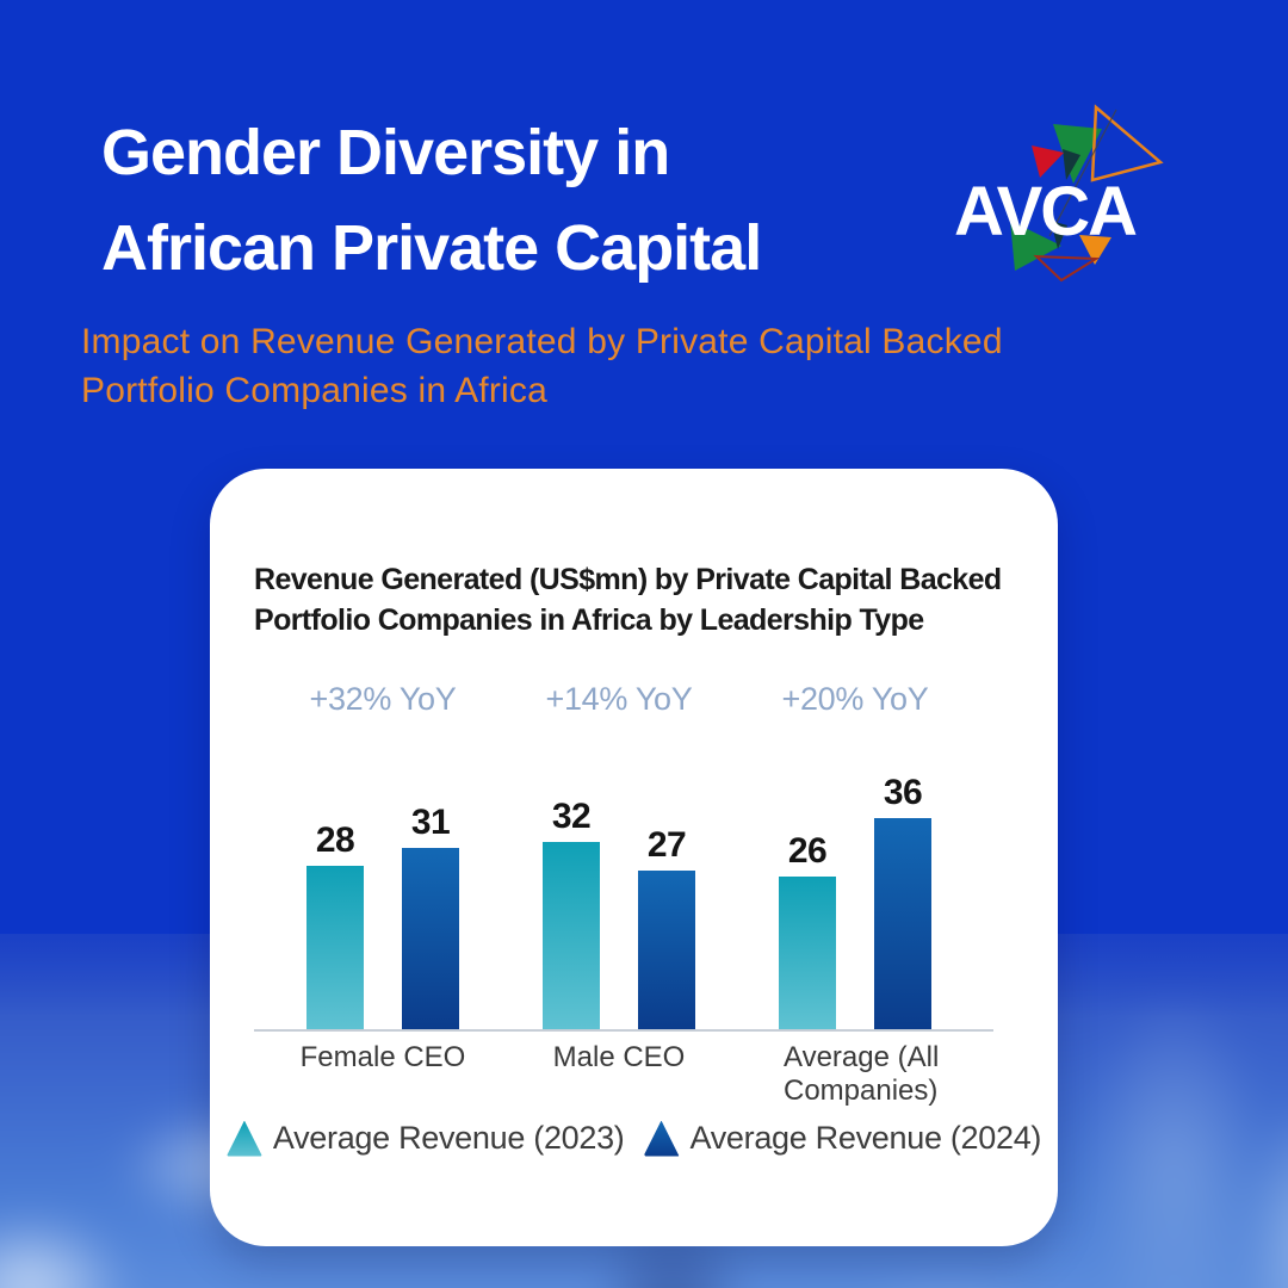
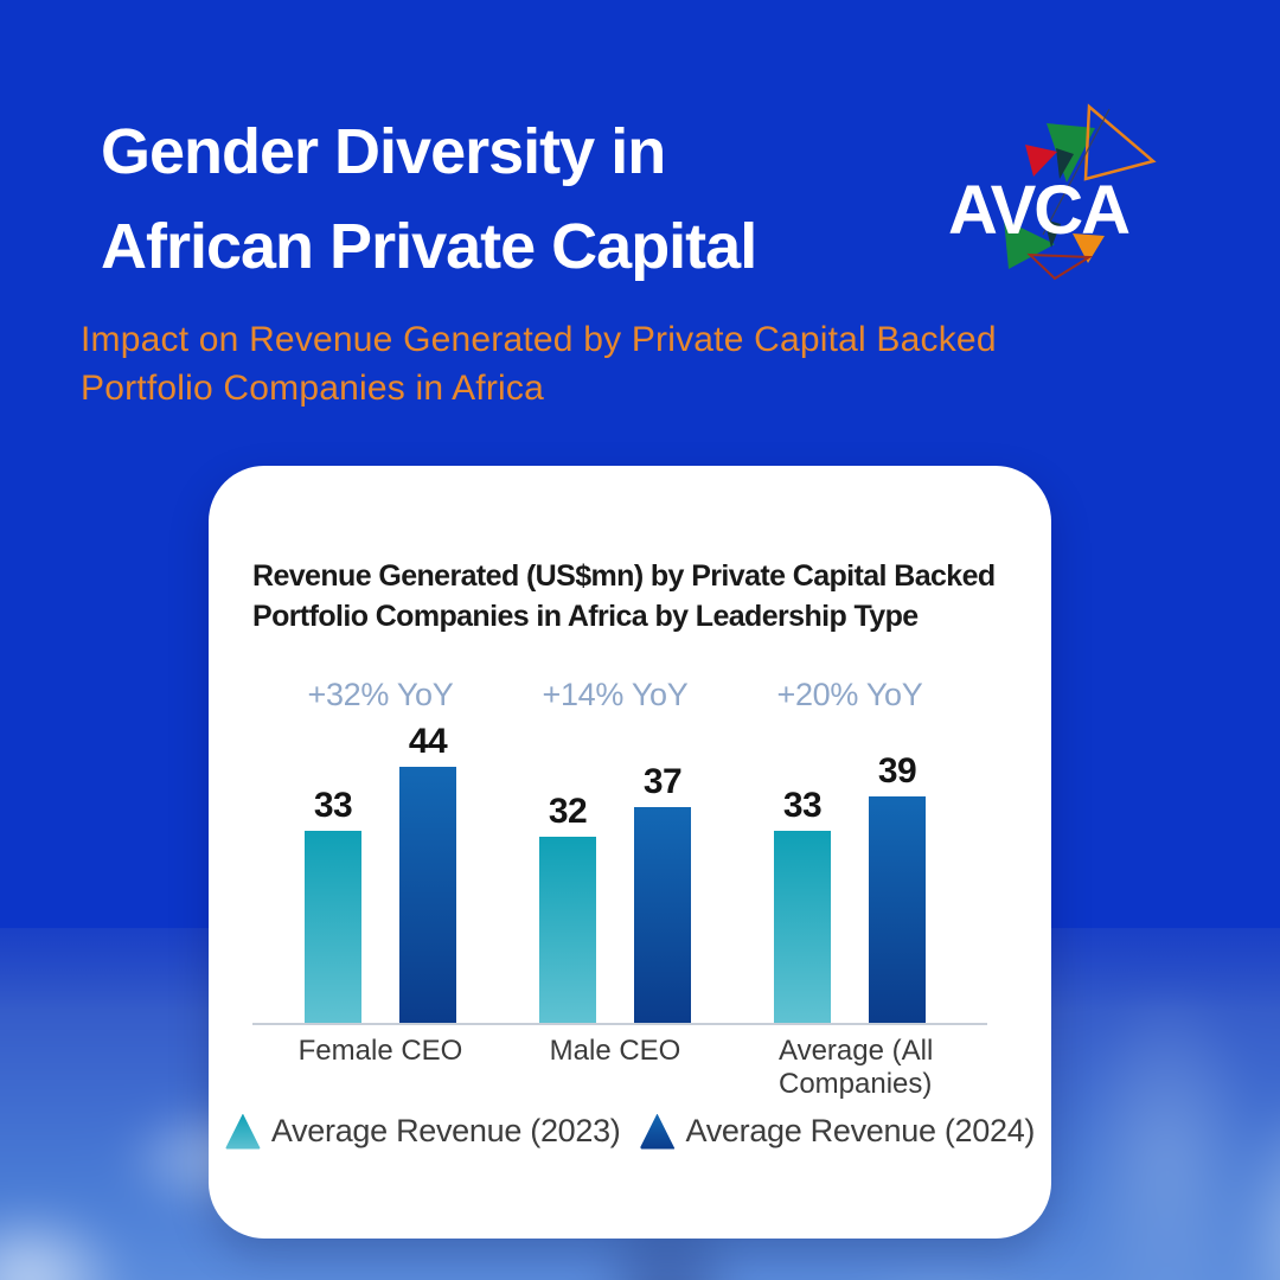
Average Revenue (2023)/Female CEO: 28 -> 33
Average Revenue (2024)/Female CEO: 31 -> 44
Average Revenue (2024)/Male CEO: 27 -> 37
Average Revenue (2023)/Average (All Companies): 26 -> 33
Average Revenue (2024)/Average (All Companies): 36 -> 39
